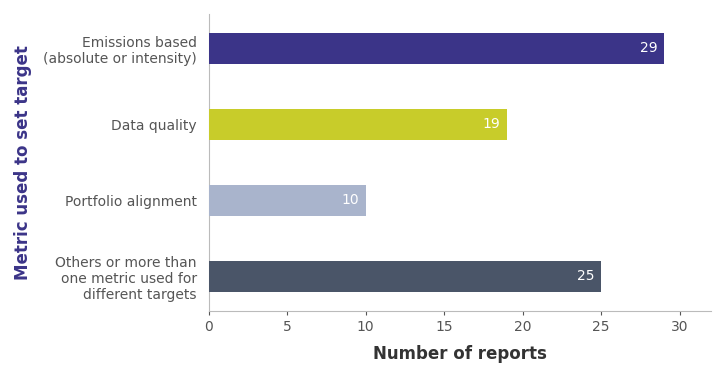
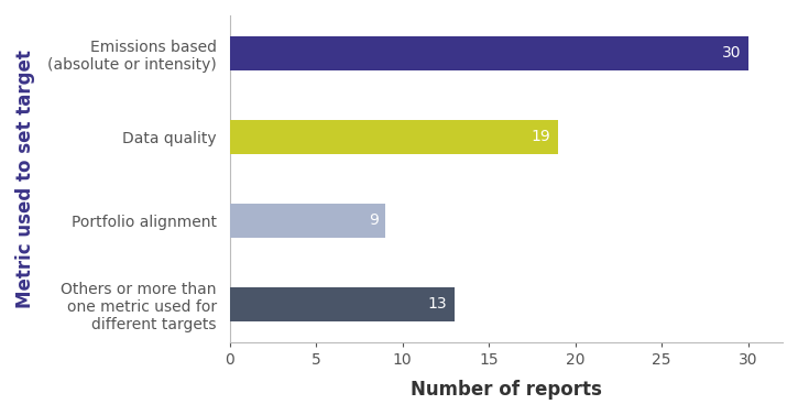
Emissions based (absolute or intensity): 29 -> 30
Portfolio alignment: 10 -> 9
Others or more than one metric used for different targets: 25 -> 13
